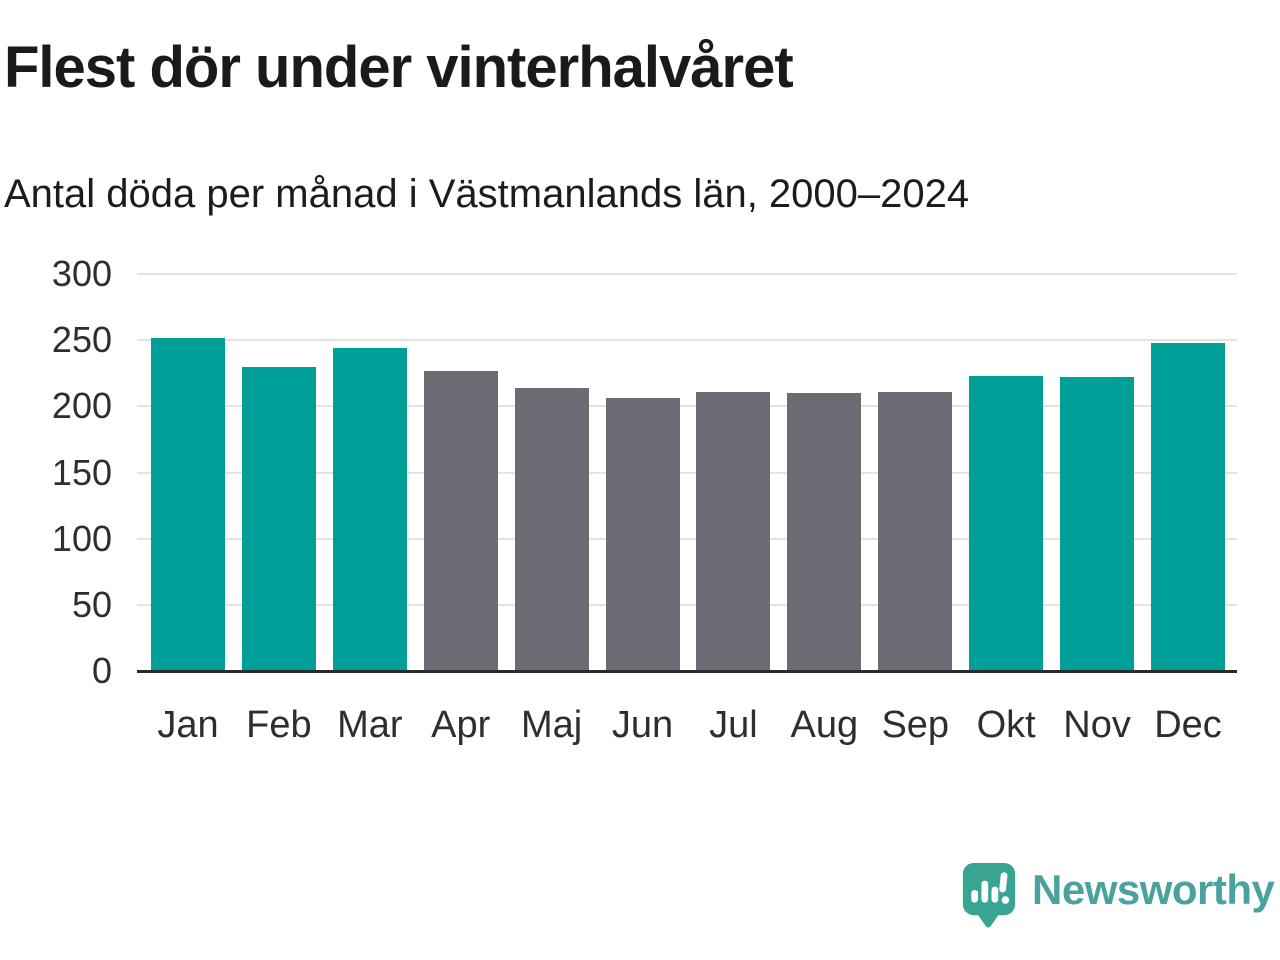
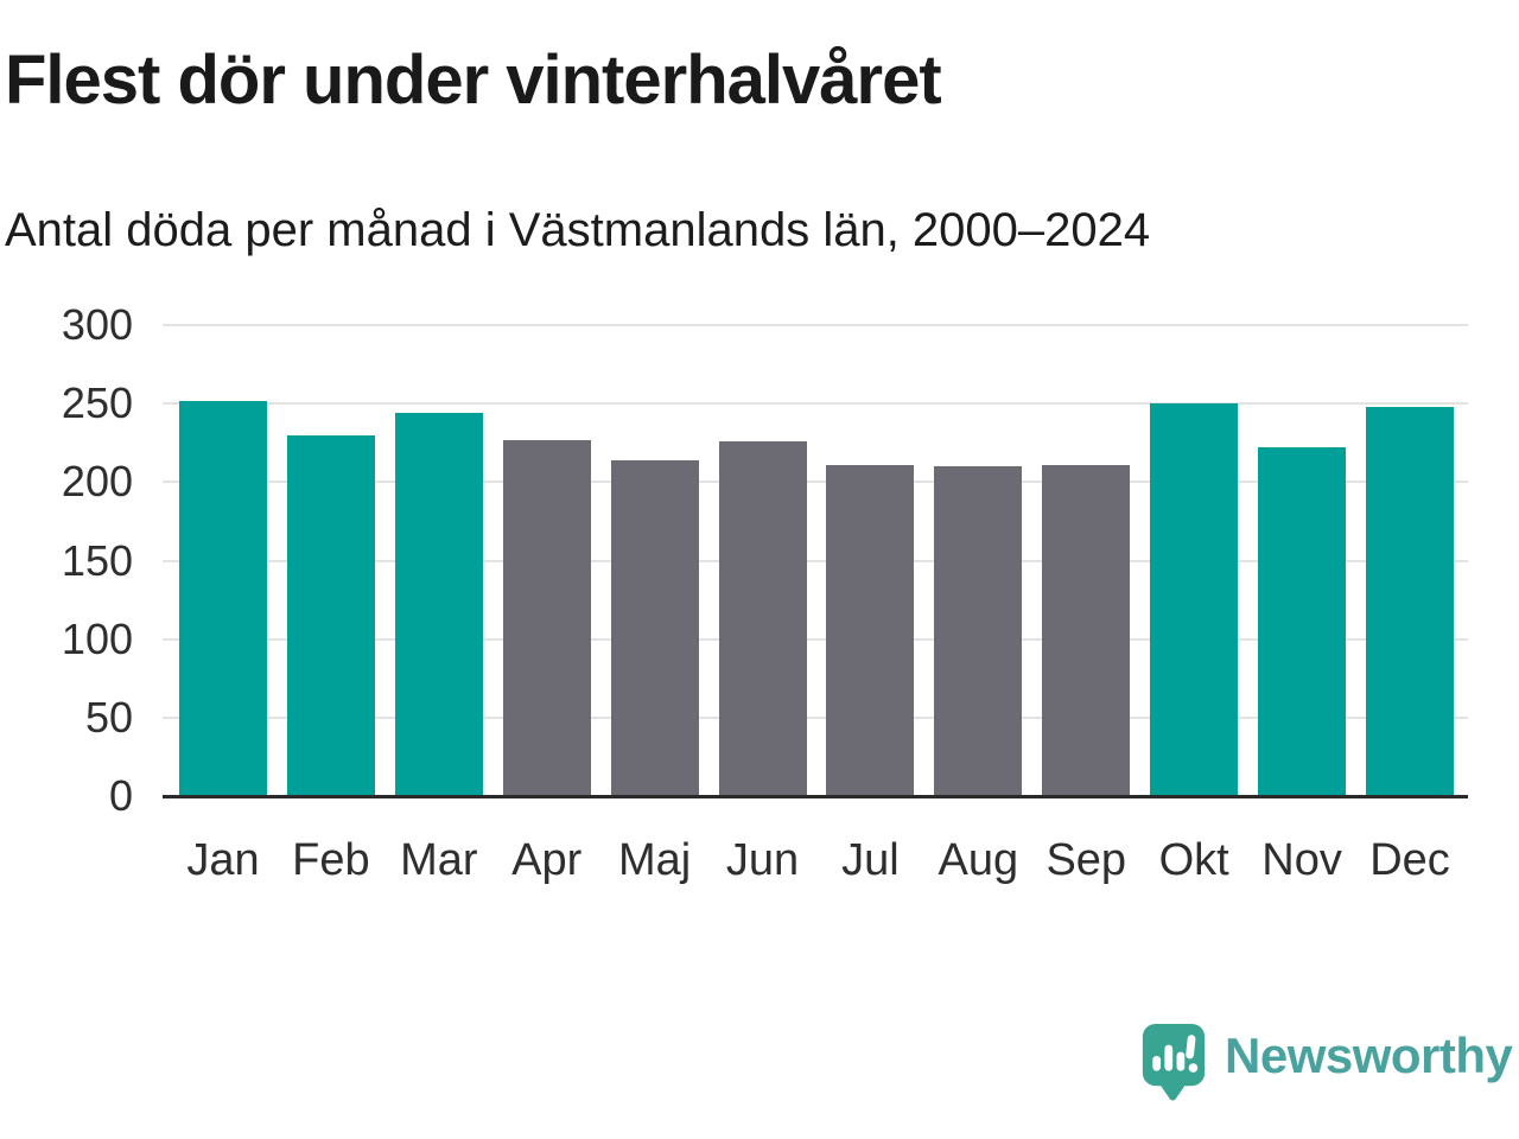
Jun: 206 -> 226
Okt: 223 -> 250
